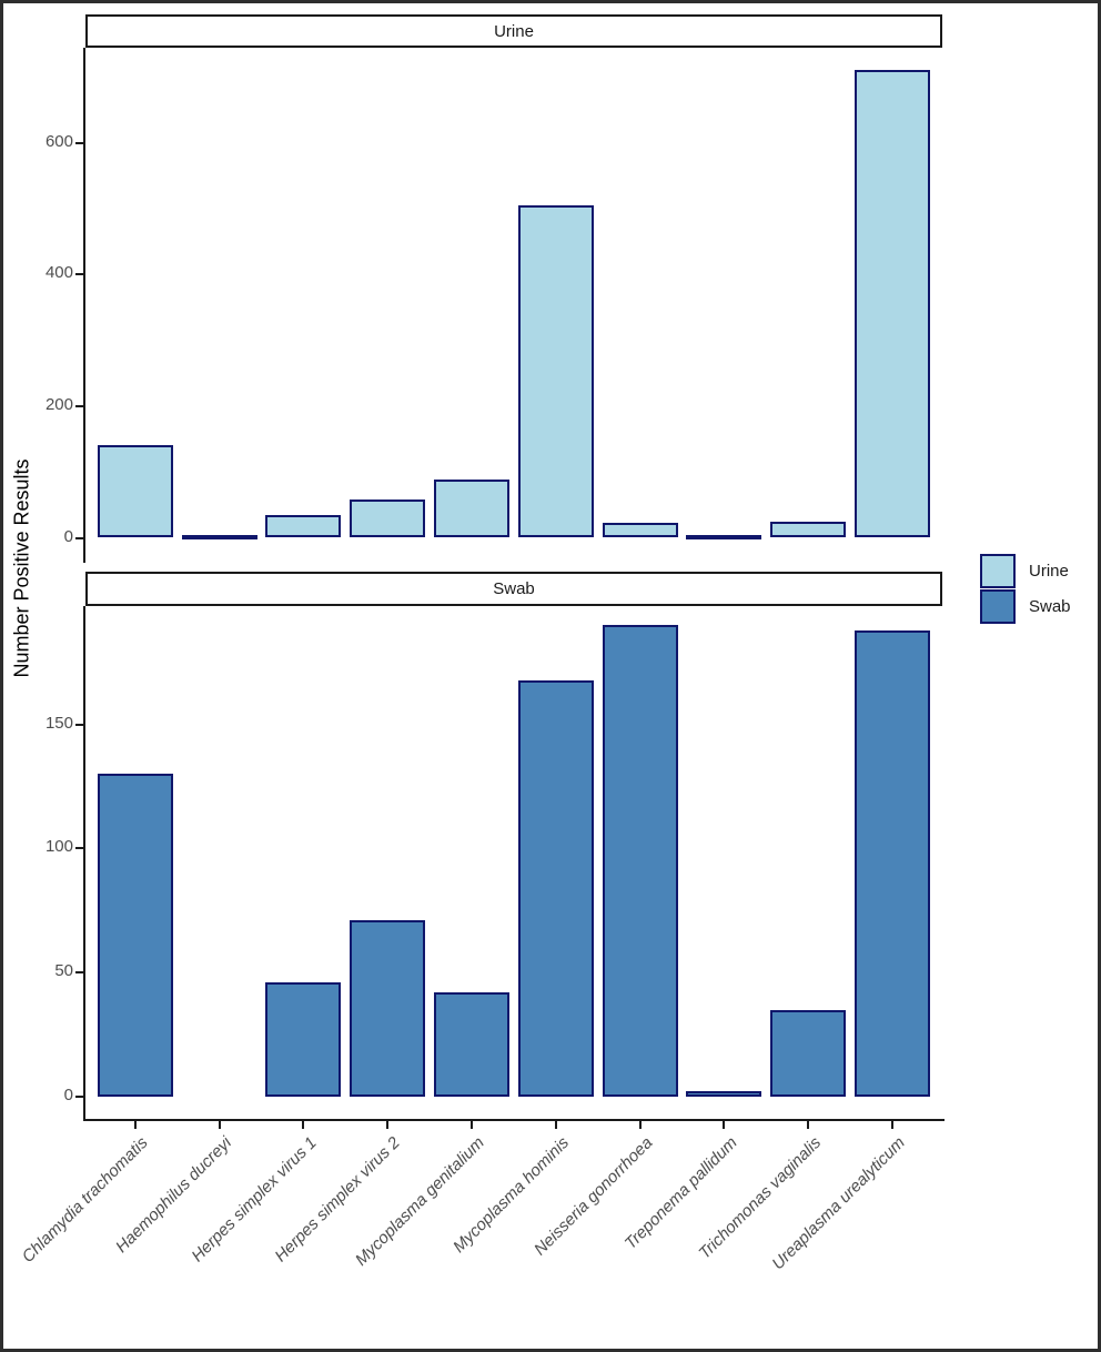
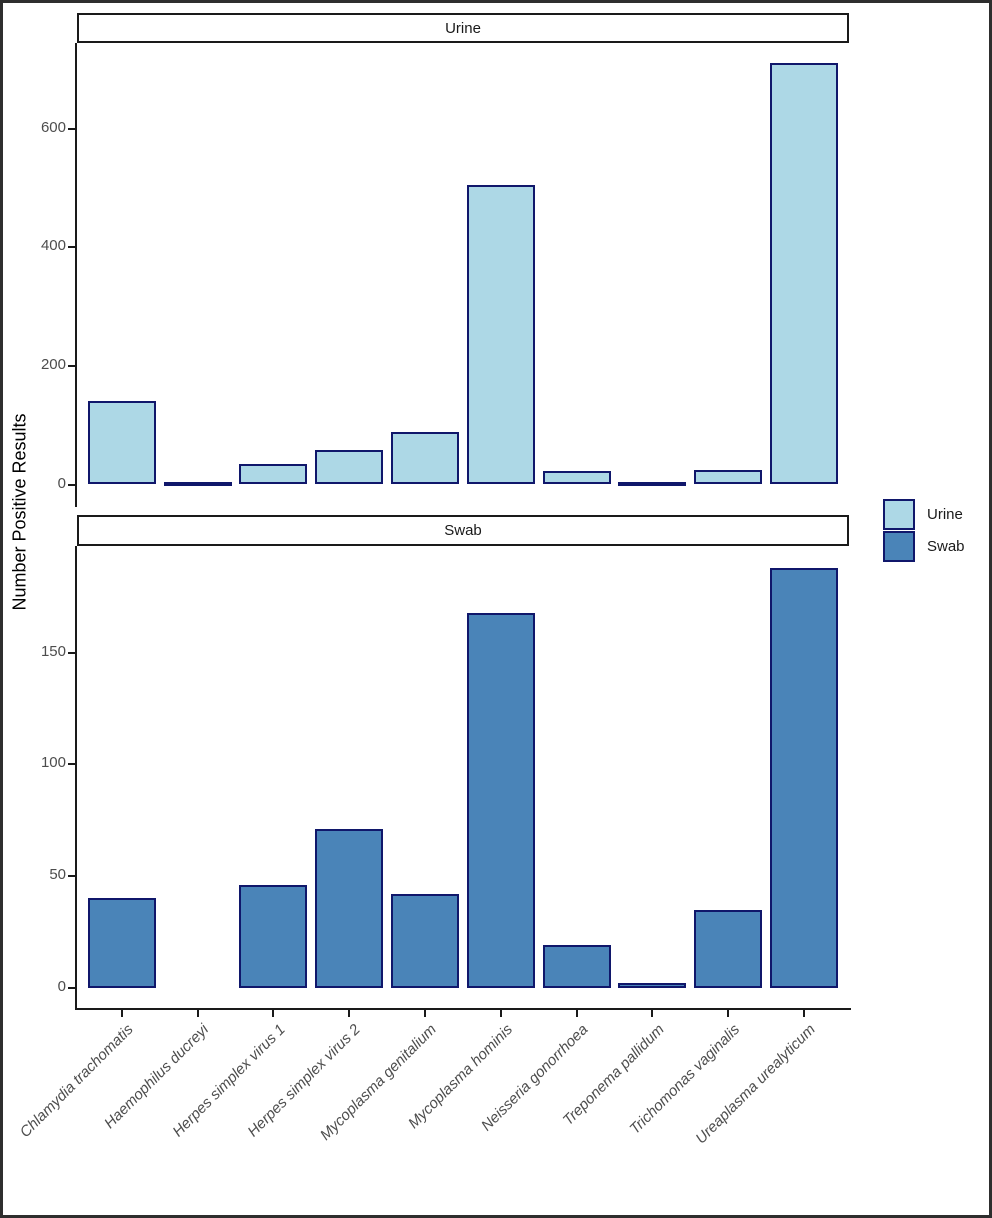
Swab/Chlamydia trachomatis: 130 -> 40
Swab/Neisseria gonorrhoea: 190 -> 20
